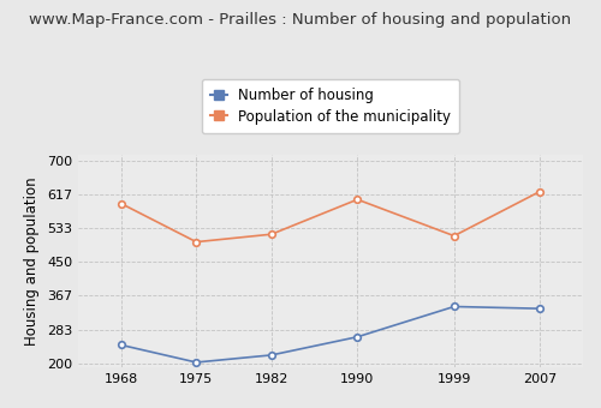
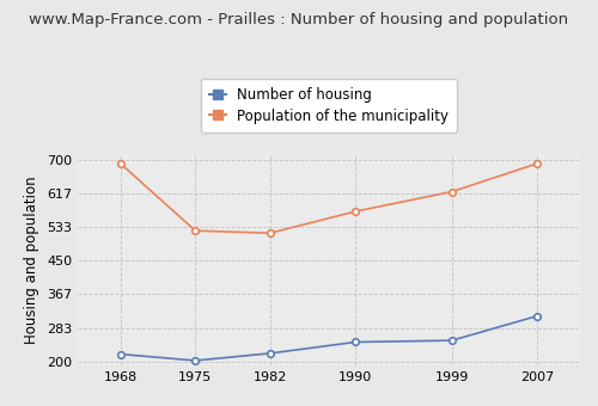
Number of housing/1968: 245 -> 218
Population of the municipality/1968: 595 -> 692
Population of the municipality/1975: 500 -> 525
Number of housing/1990: 265 -> 248
Population of the municipality/1990: 605 -> 573
Number of housing/1999: 340 -> 252
Population of the municipality/1999: 515 -> 622
Number of housing/2007: 335 -> 313
Population of the municipality/2007: 625 -> 692
